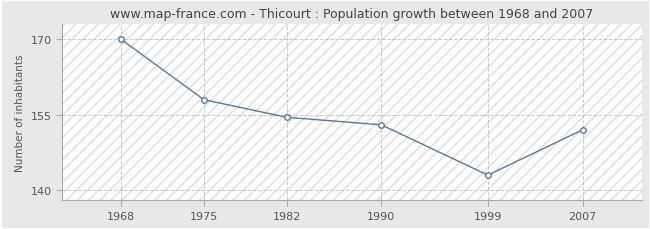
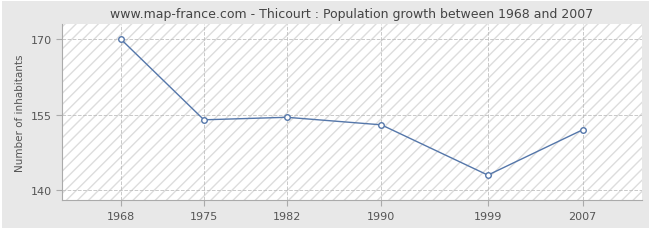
1975: 158.0 -> 154.0
